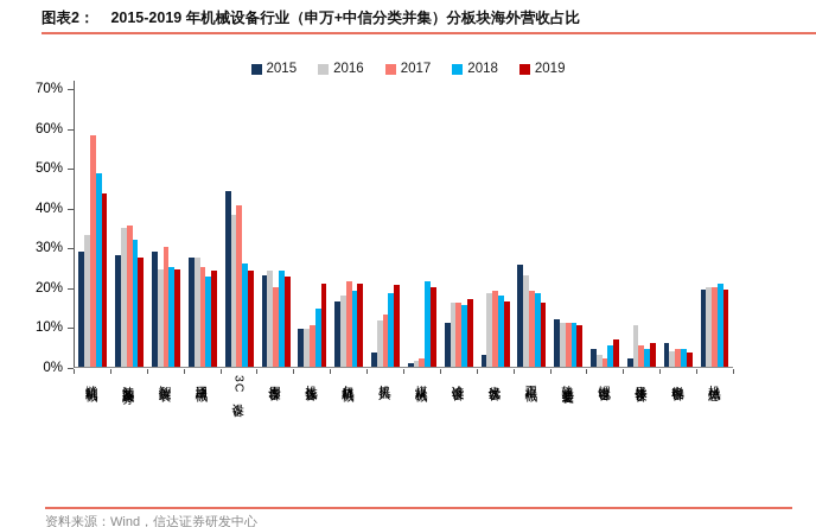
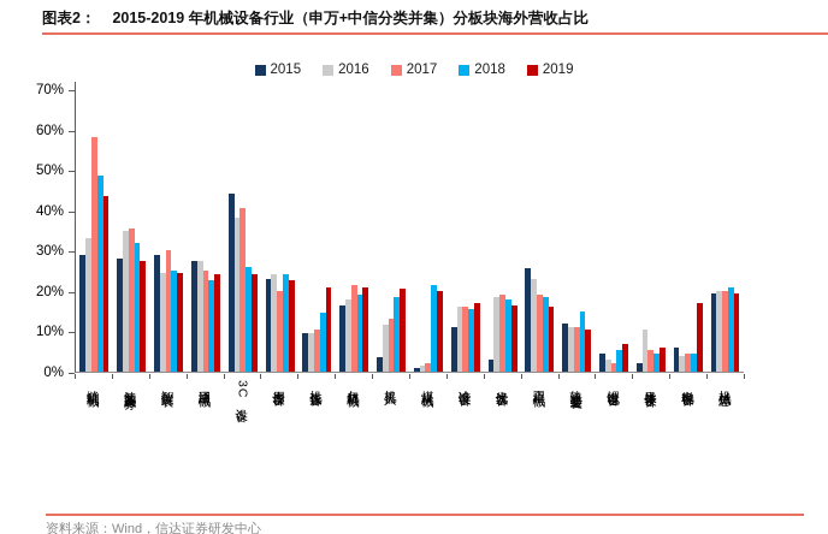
2018/轨道交通装备: 11% -> 15%
2019/电梯设备: 4% -> 17%
